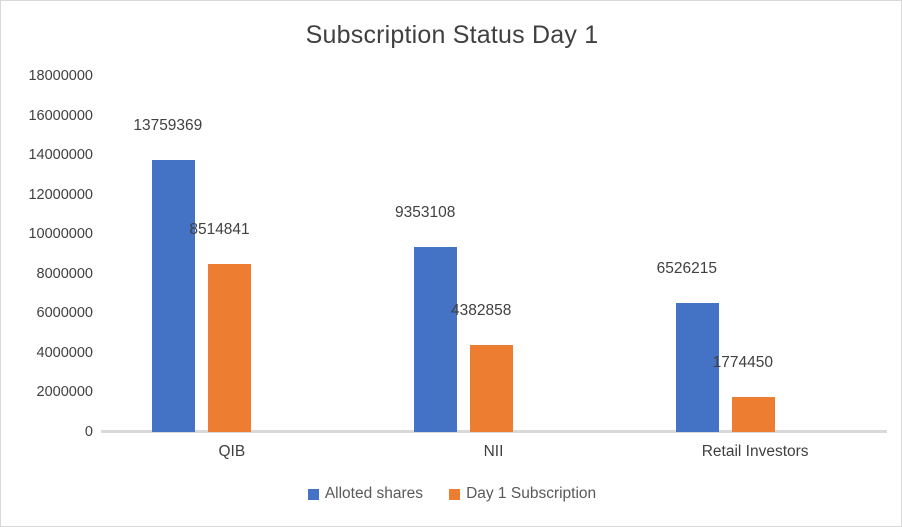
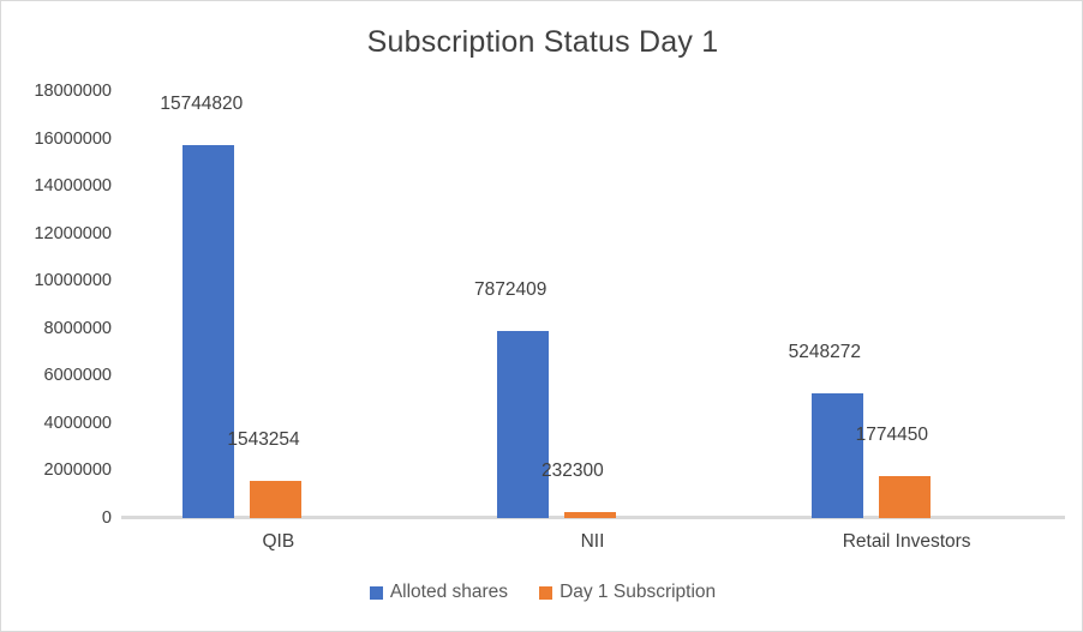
Alloted shares/QIB: 13759369 -> 15744820
Day 1 Subscription/QIB: 8514841 -> 1543254
Alloted shares/NII: 9353108 -> 7872409
Day 1 Subscription/NII: 4382858 -> 232300
Alloted shares/Retail Investors: 6526215 -> 5248272
